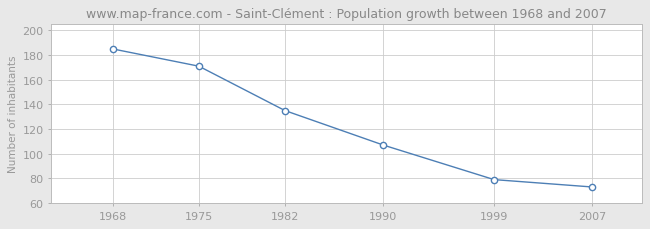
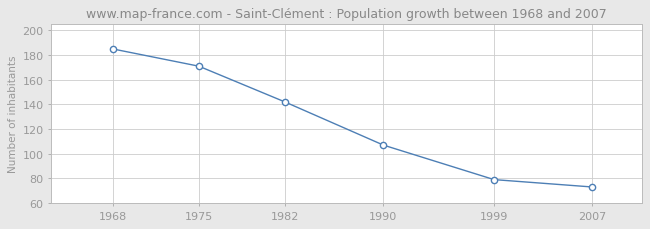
1982: 135 -> 142
